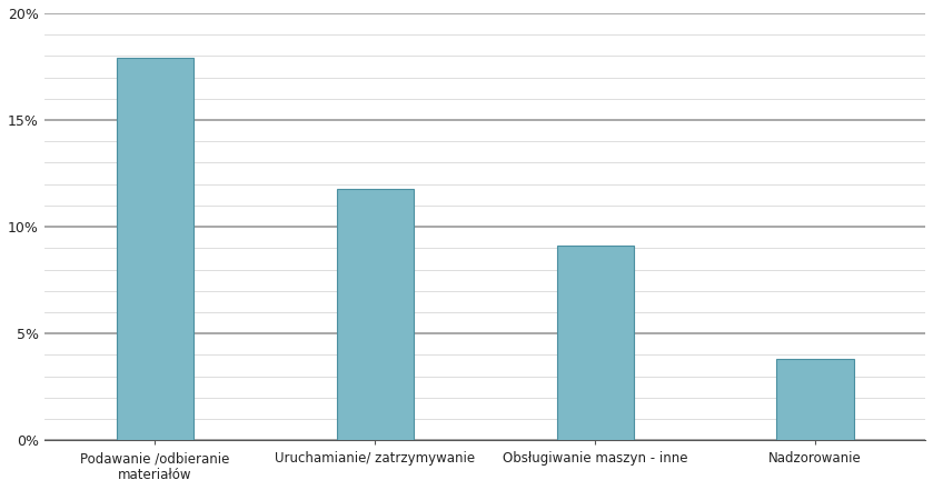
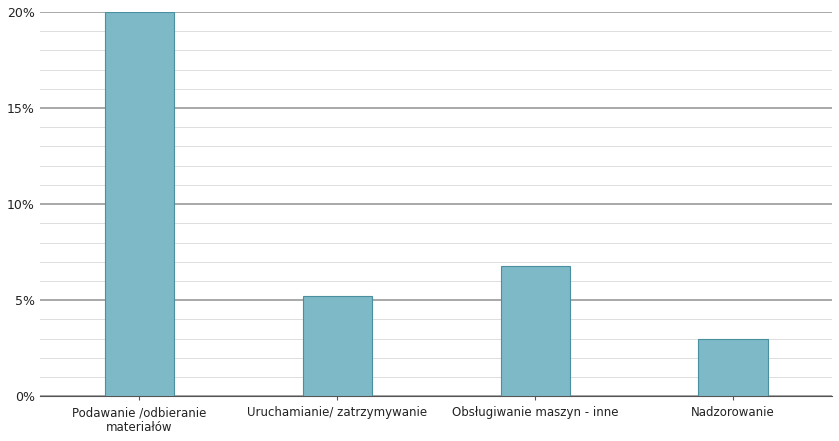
Podawanie /odbieranie materiałów: 17.9% -> 20.0%
Uruchamianie/ zatrzymywanie: 11.8% -> 5.2%
Obsługiwanie maszyn - inne: 9.1% -> 6.8%
Nadzorowanie: 3.8% -> 3.0%
